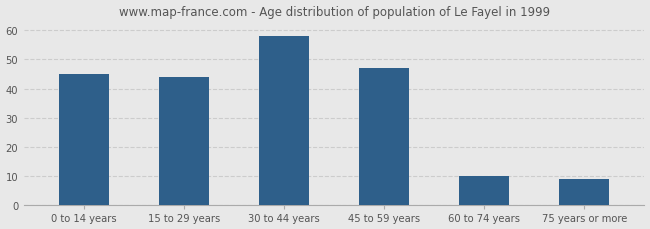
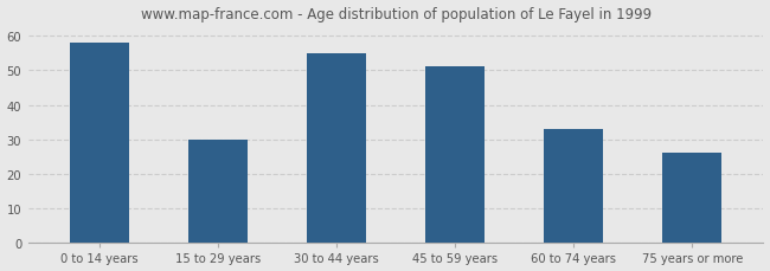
0 to 14 years: 45 -> 58
15 to 29 years: 44 -> 30
30 to 44 years: 58 -> 55
45 to 59 years: 47 -> 51
60 to 74 years: 10 -> 33
75 years or more: 9 -> 26
